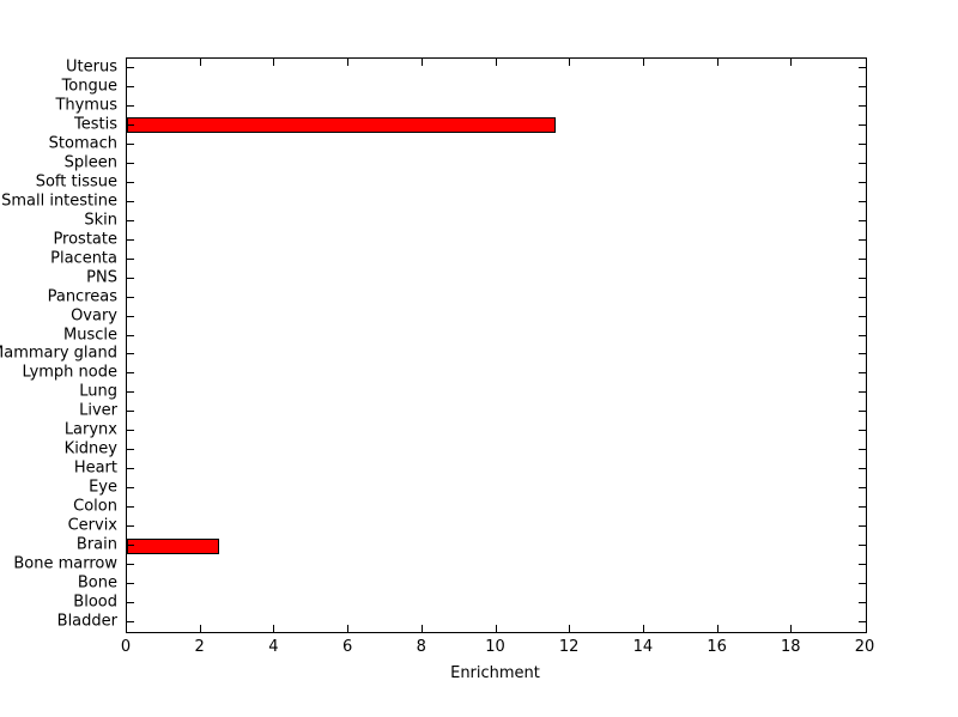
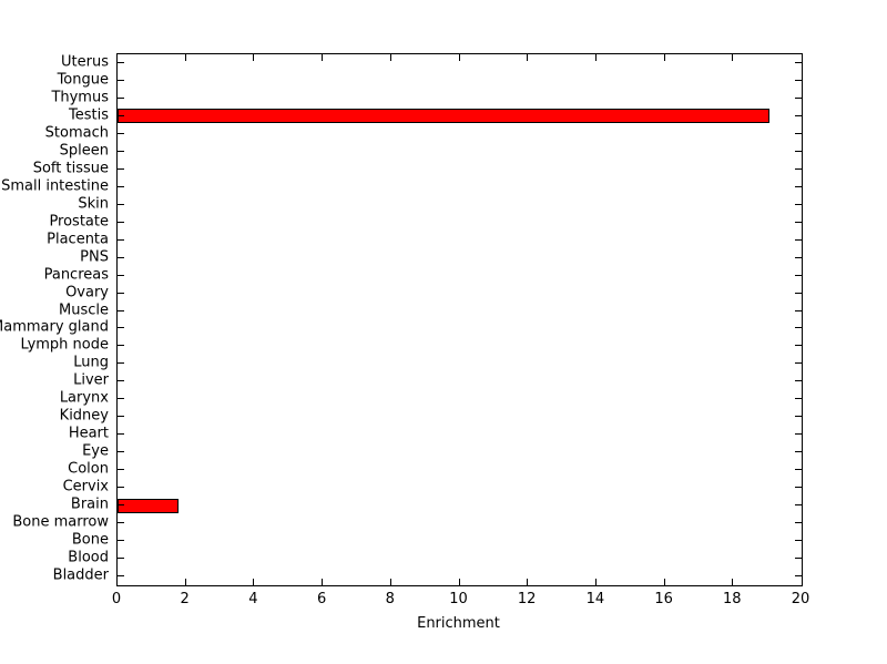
Testis: 11.6 -> 19.1
Brain: 2.5 -> 1.8
